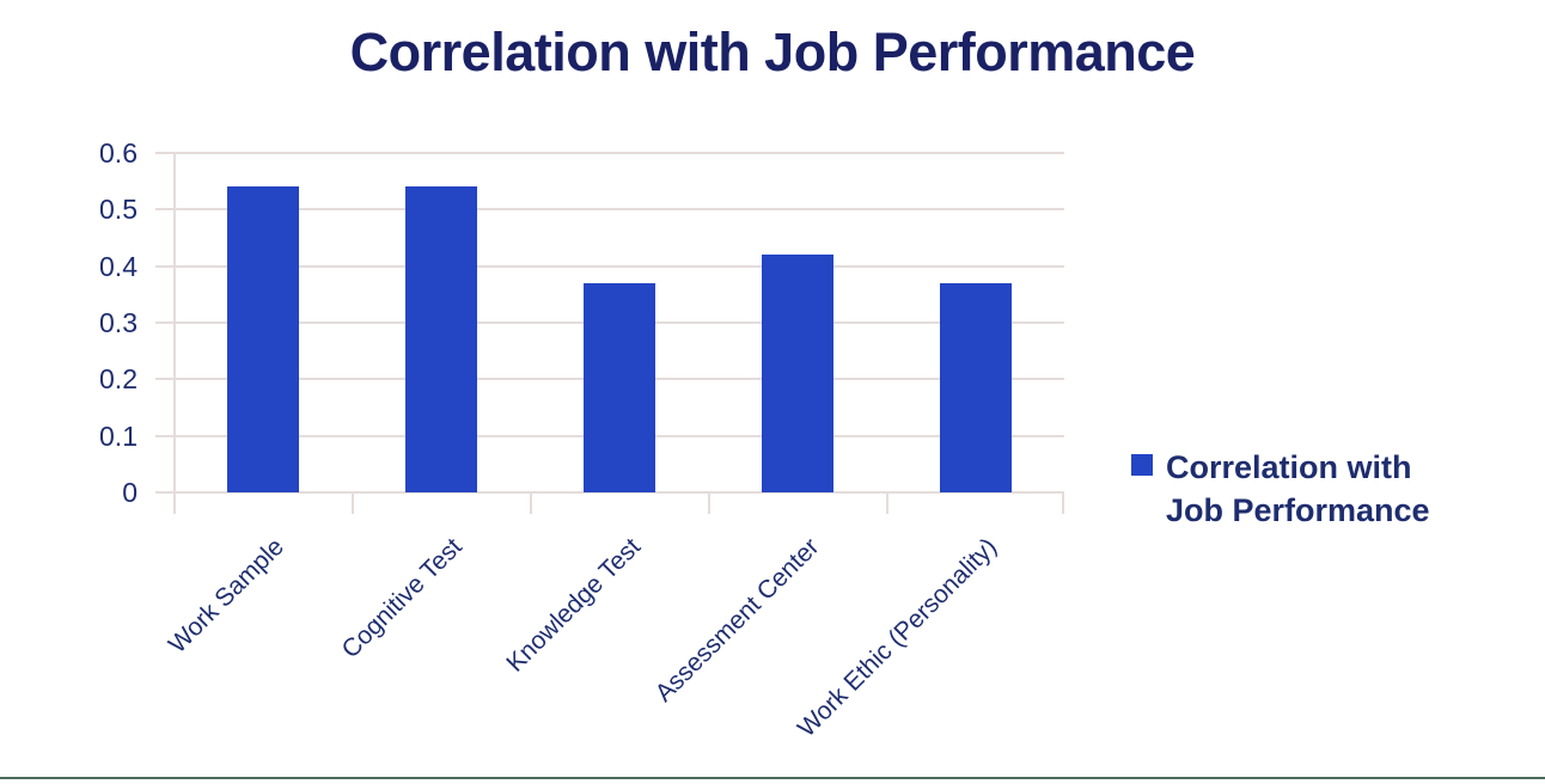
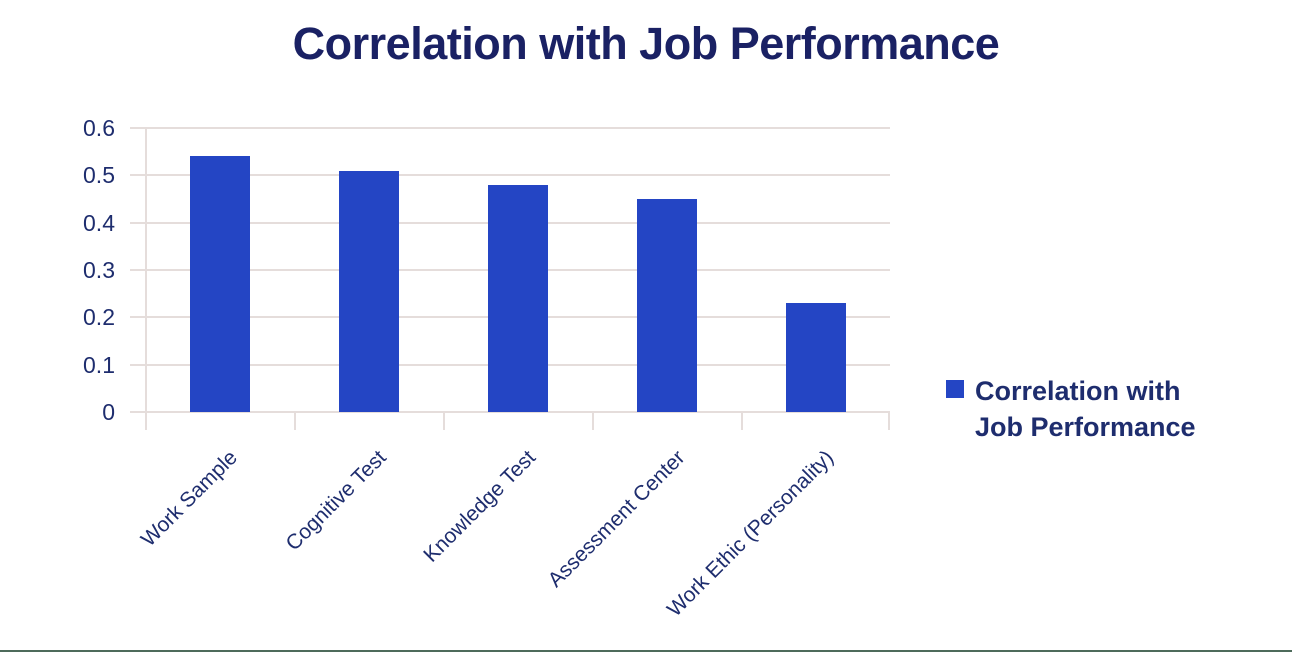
Cognitive Test: 0.54 -> 0.51
Knowledge Test: 0.37 -> 0.48
Assessment Center: 0.42 -> 0.45
Work Ethic (Personality): 0.37 -> 0.23
